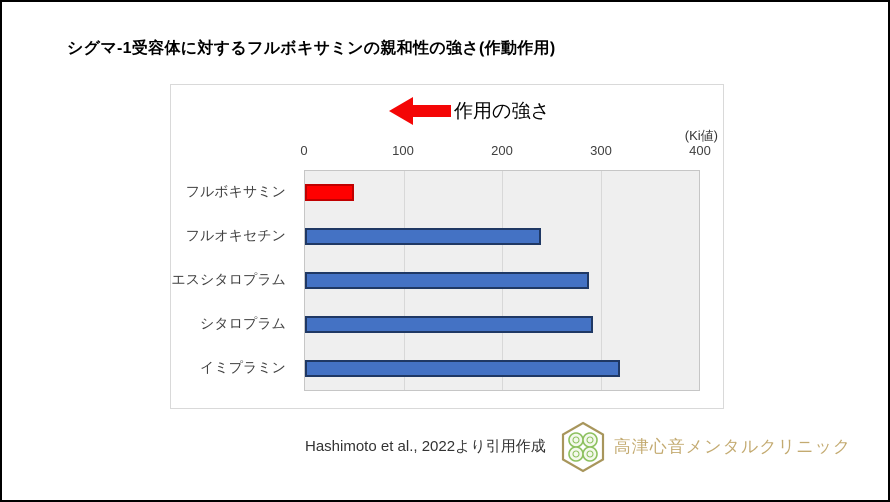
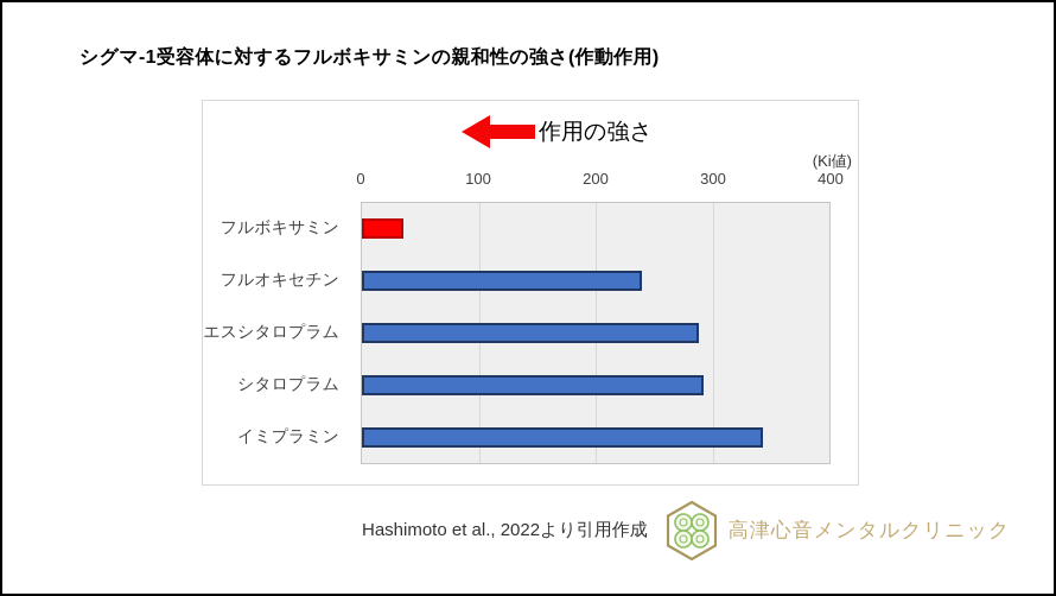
フルボキサミン: 50 -> 40
イミプラミン: 320 -> 340
